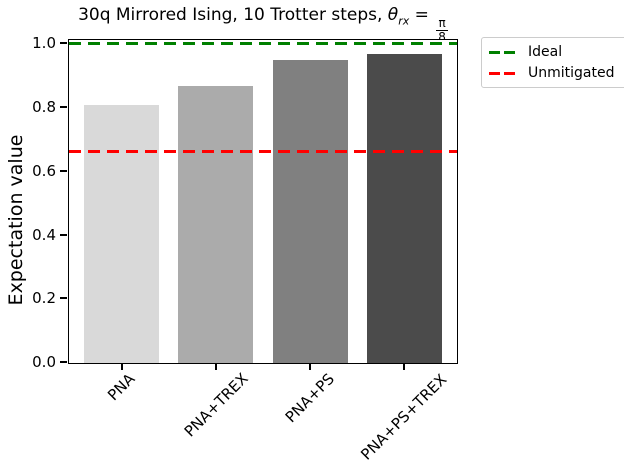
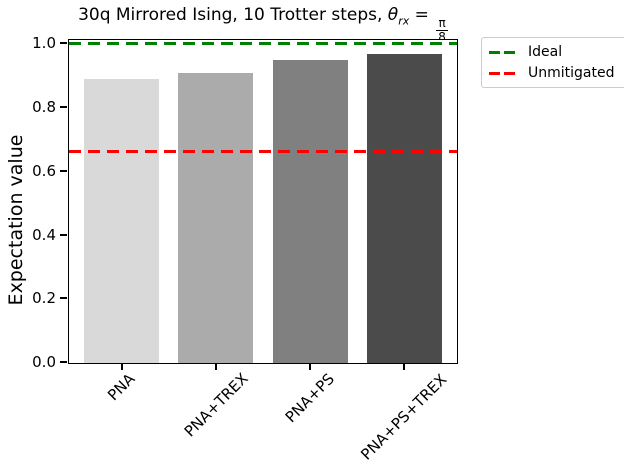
PNA: 0.81 -> 0.89
PNA+TREX: 0.87 -> 0.91
